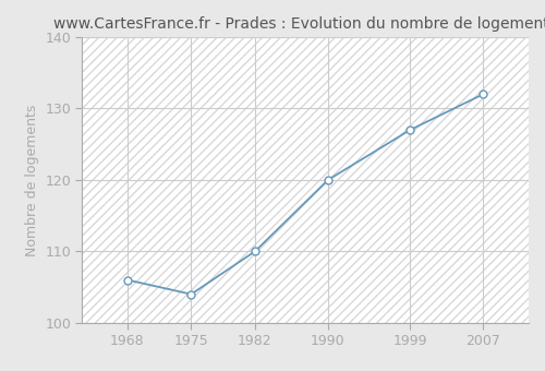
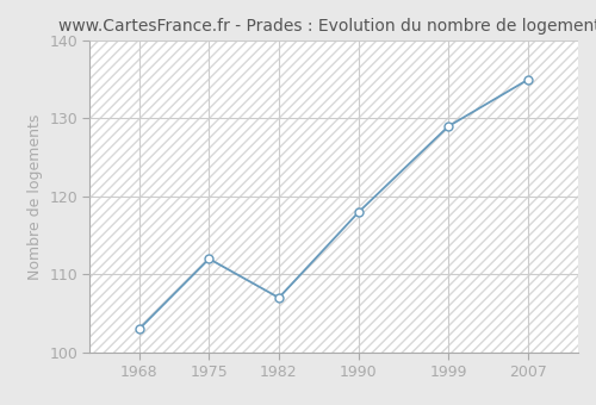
1968: 106 -> 103
1975: 104 -> 112
1982: 110 -> 107
1990: 120 -> 118
1999: 127 -> 129
2007: 132 -> 135
